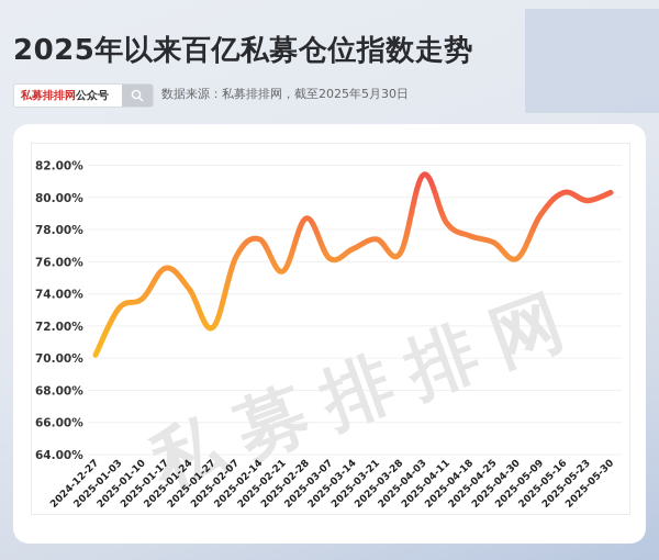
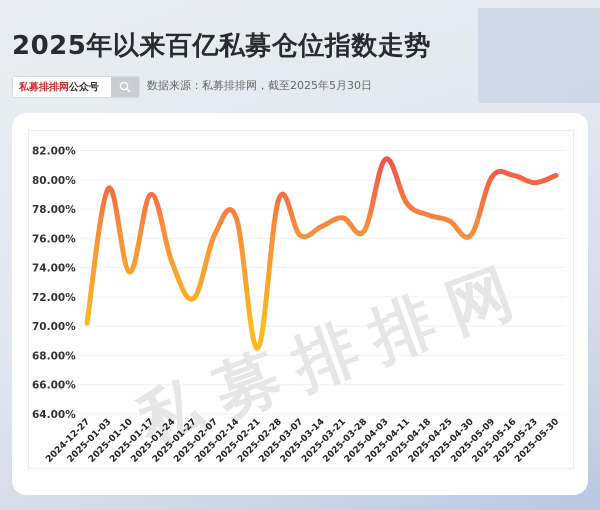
2025-01-03: 73.1% -> 79.4%
2025-01-17: 75.6% -> 79.0%
2025-02-21: 75.4% -> 68.5%
2025-05-09: 78.9% -> 80.2%
